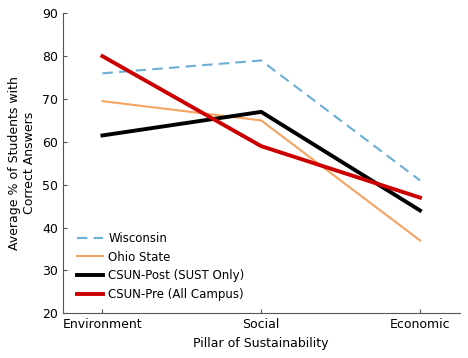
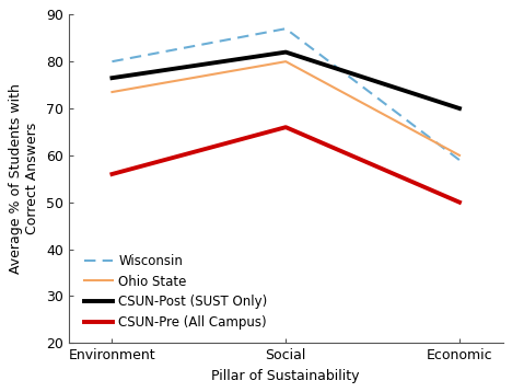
Wisconsin/Environment: 76 -> 80
Ohio State/Environment: 69.5 -> 73.5
CSUN-Post (SUST Only)/Environment: 61.5 -> 76.5
CSUN-Pre (All Campus)/Environment: 80 -> 56
Wisconsin/Social: 79 -> 87
Ohio State/Social: 65.0 -> 80.0
CSUN-Post (SUST Only)/Social: 67.0 -> 82.0
CSUN-Pre (All Campus)/Social: 59 -> 66
Wisconsin/Economic: 51 -> 59
Ohio State/Economic: 37.0 -> 60.0
CSUN-Post (SUST Only)/Economic: 44.0 -> 70.0
CSUN-Pre (All Campus)/Economic: 47 -> 50
